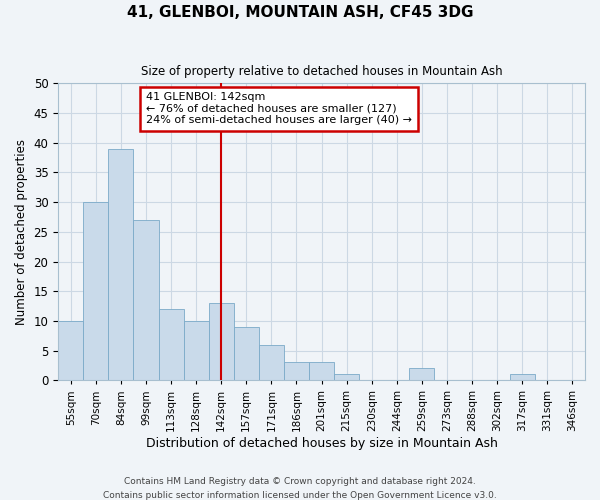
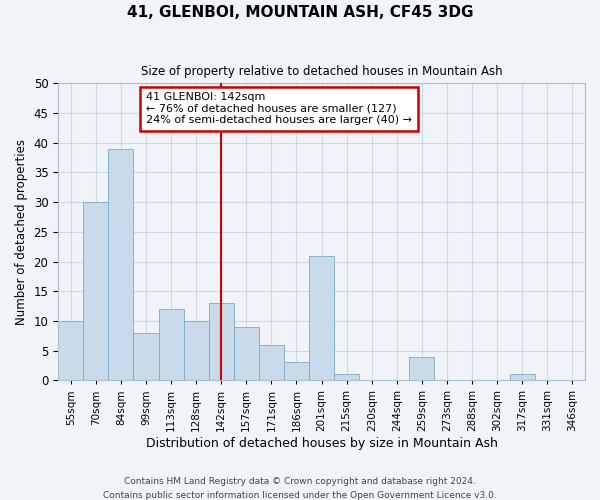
99sqm: 27 -> 8
201sqm: 3 -> 21
259sqm: 2 -> 4
